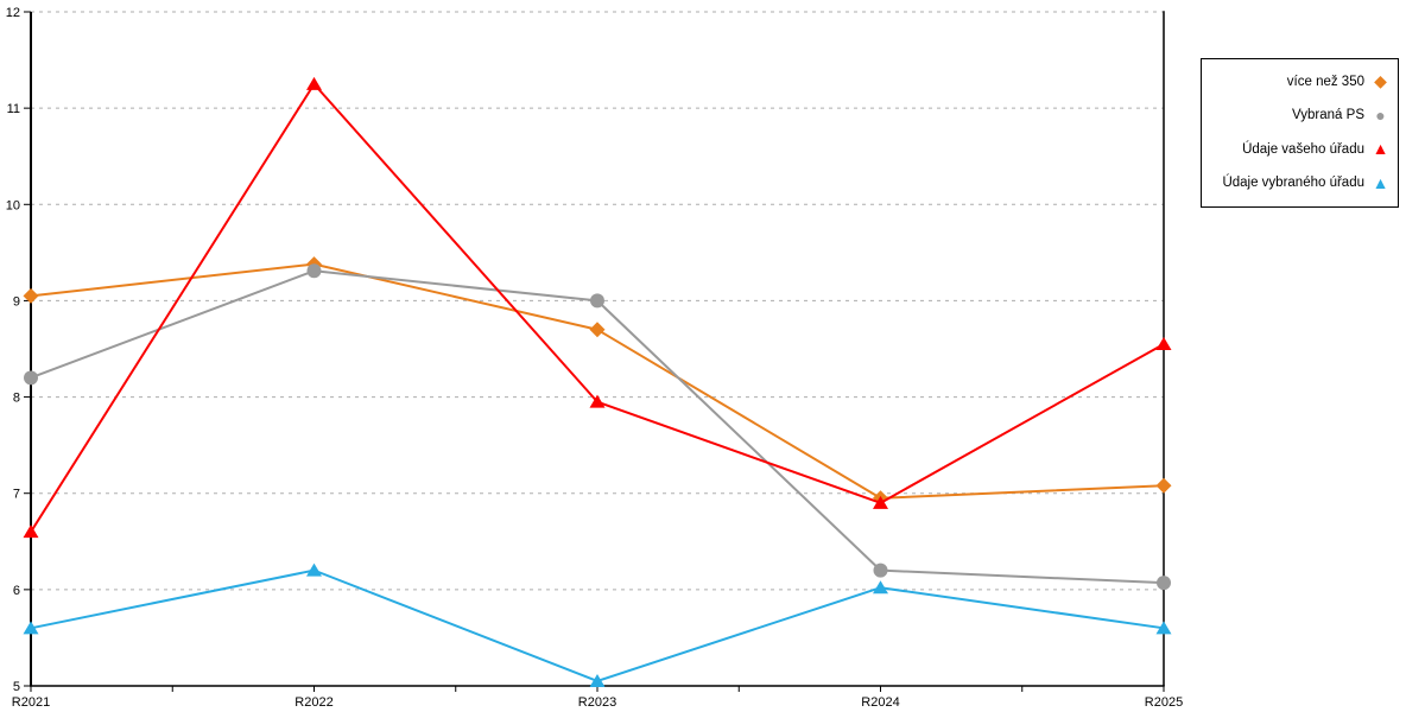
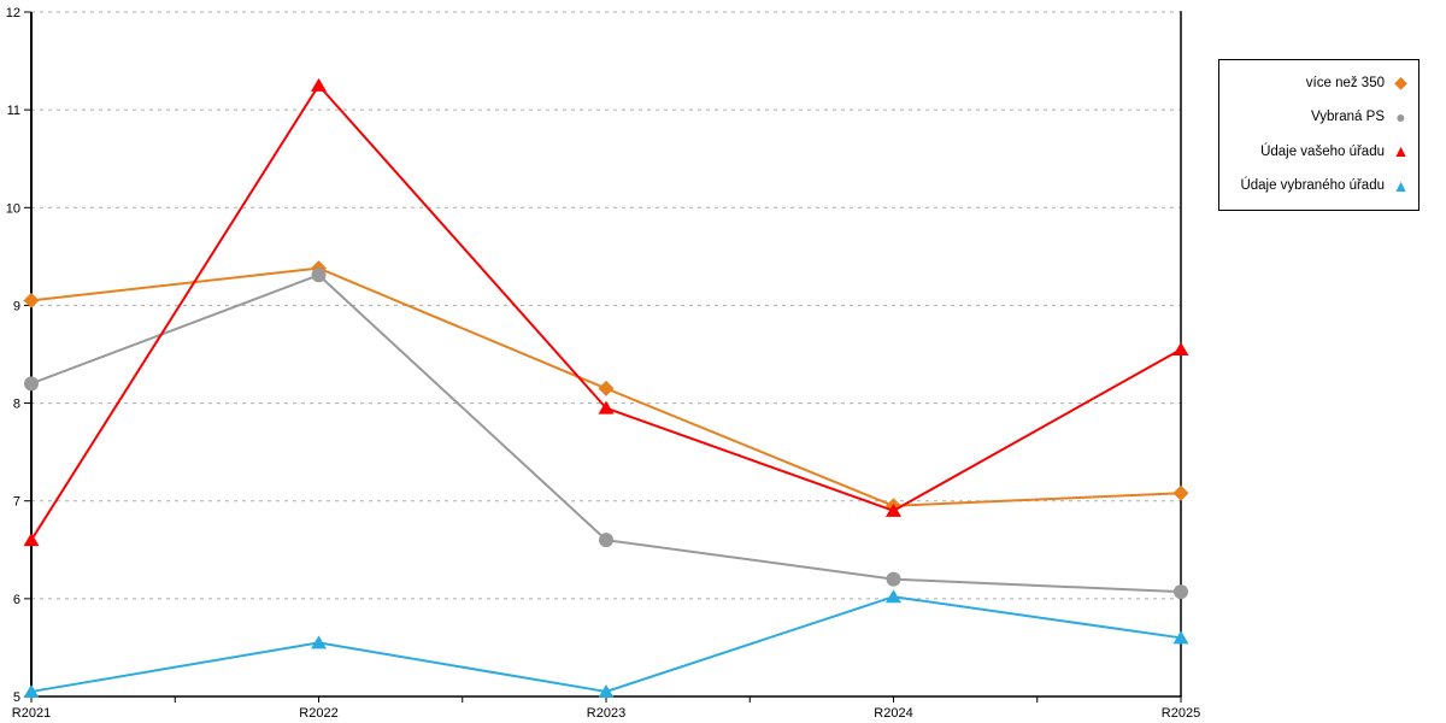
Údaje vybraného úřadu/R2021: 5.6 -> 5.0
Údaje vybraného úřadu/R2022: 6.2 -> 5.5
více než 350/R2023: 8.7 -> 8.2
Vybraná PS/R2023: 9.0 -> 6.6
